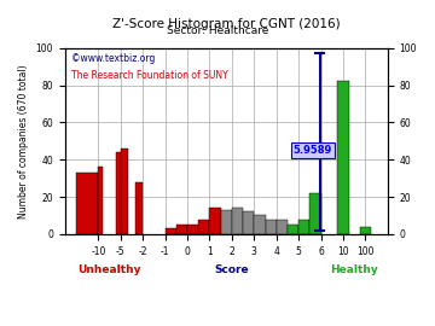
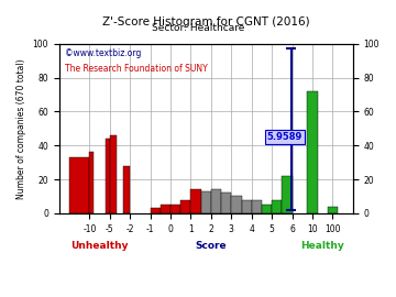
10: 82 -> 72
